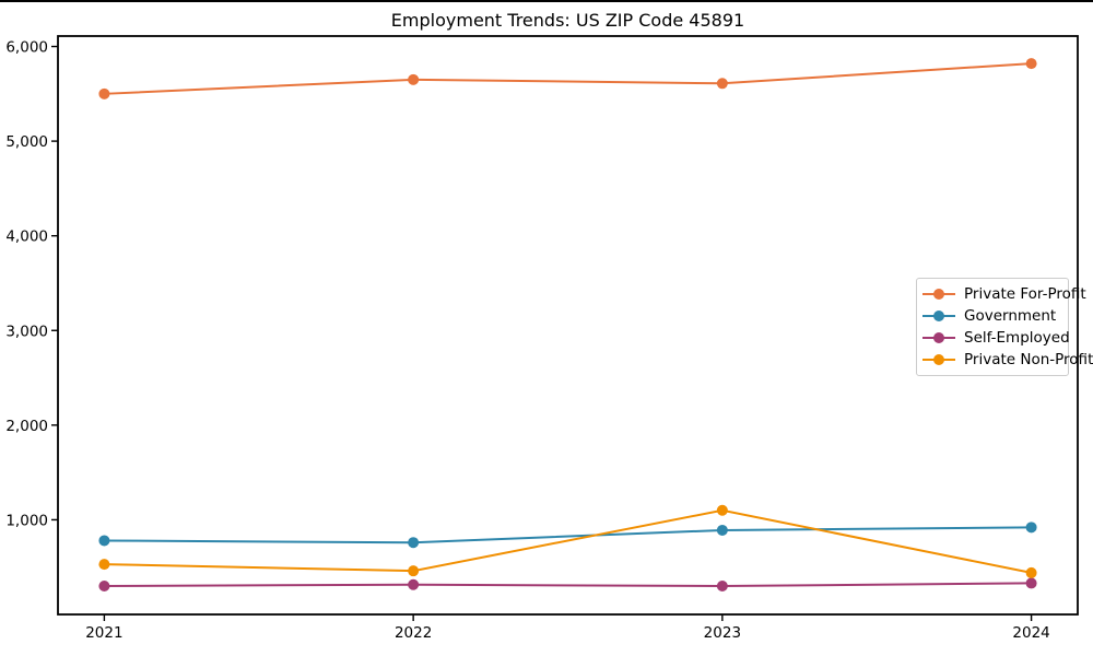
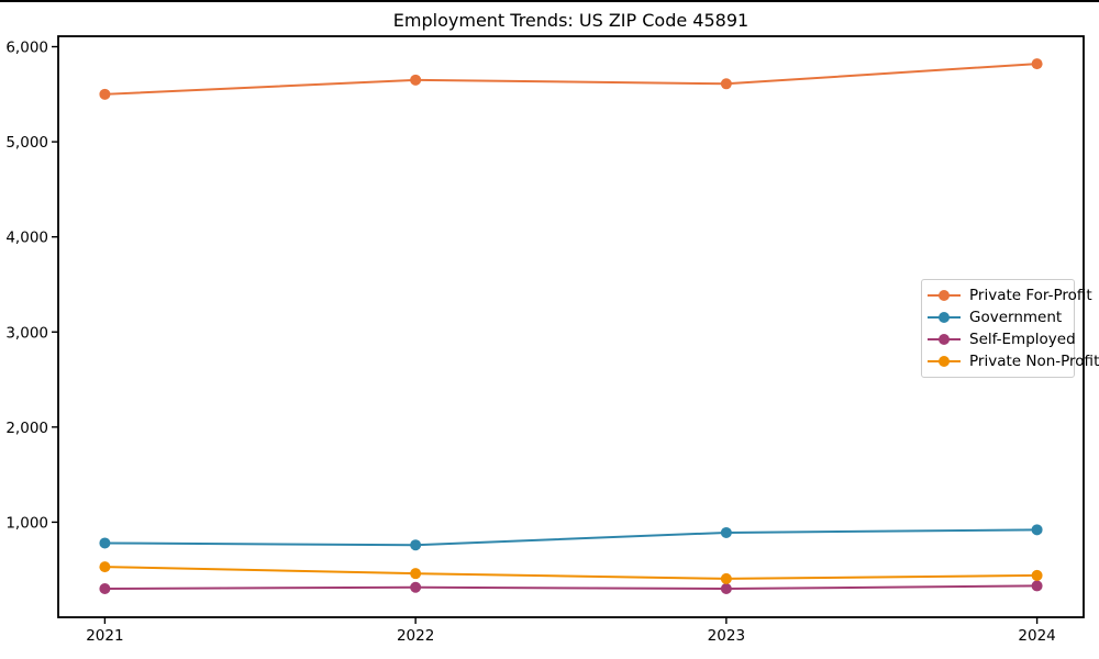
Private Non-Profit/2023: 1100 -> 400
